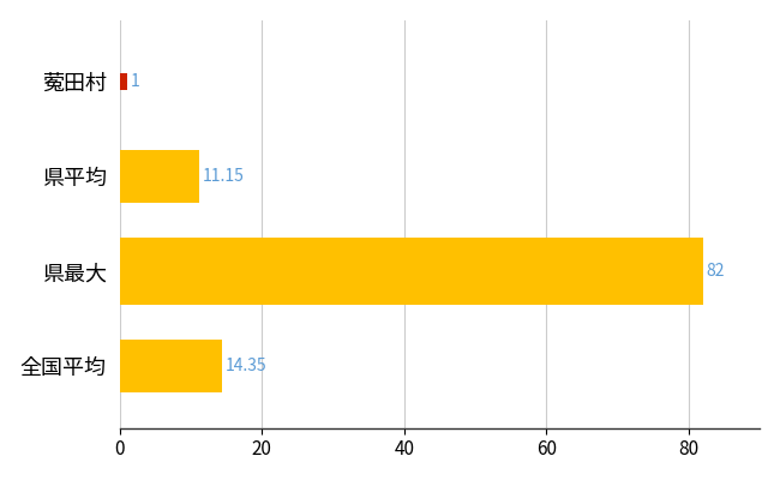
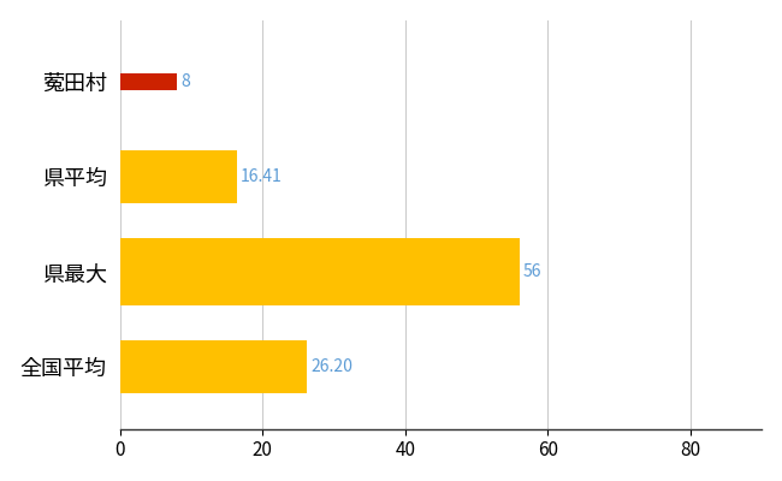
蒬田村: 1 -> 8
県平均: 11.15 -> 16.41
県最大: 82 -> 56
全国平均: 14.35 -> 26.20
